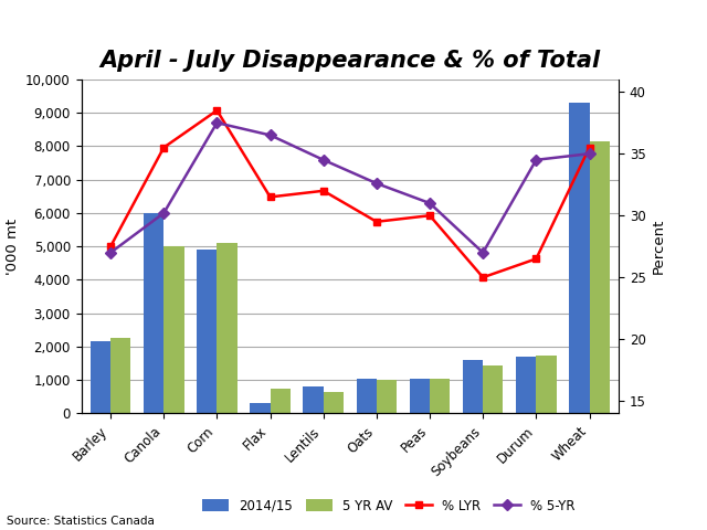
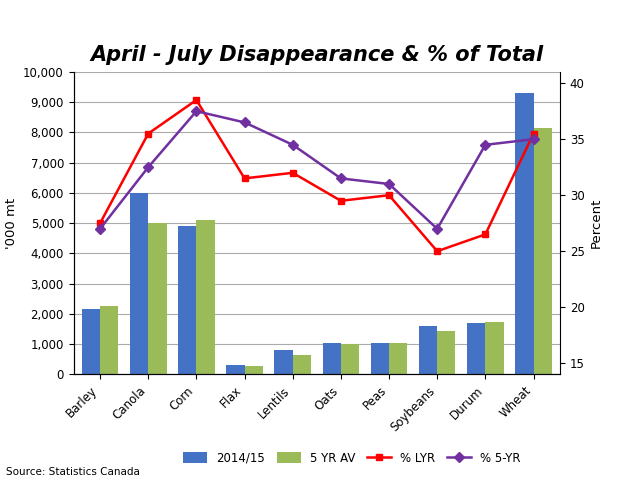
% 5-YR/Canola: 30.2 -> 32.5
5 YR AV/Flax: 750 -> 270
% 5-YR/Oats: 32.6 -> 31.5
